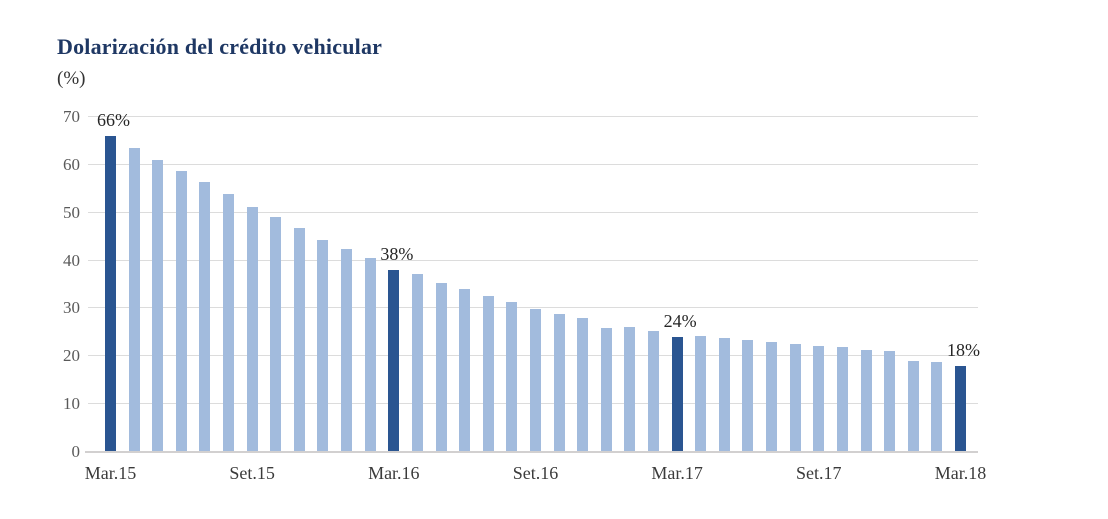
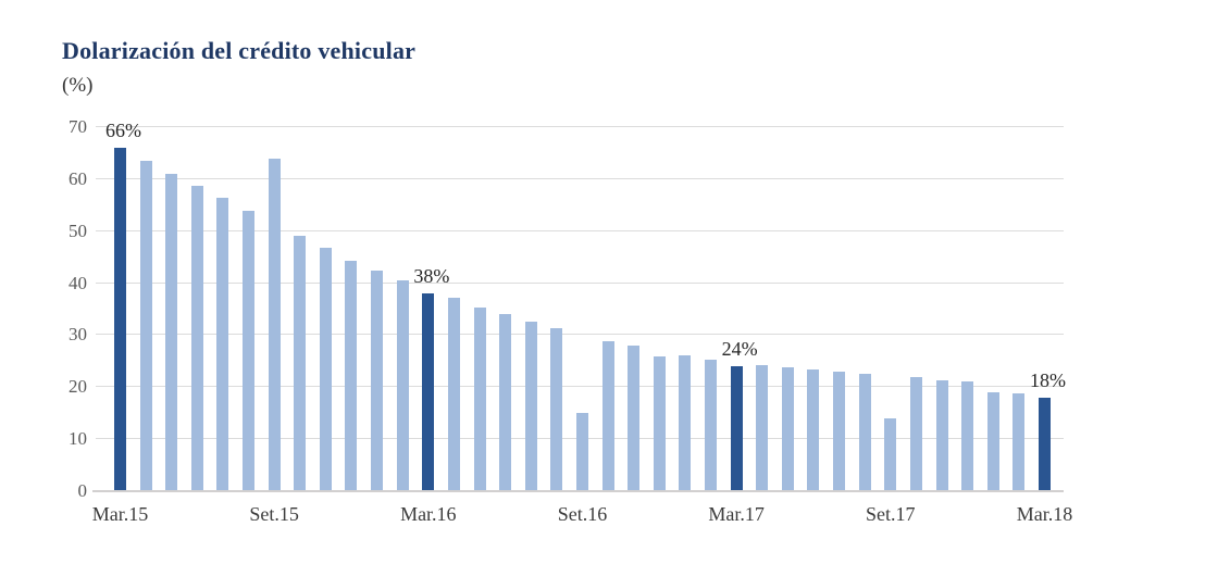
Set.15: 51 -> 64
Set.16: 30 -> 15
Set.17: 22 -> 14
